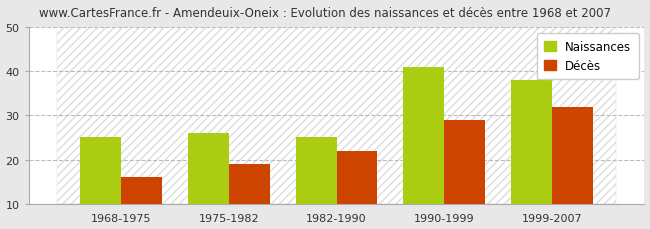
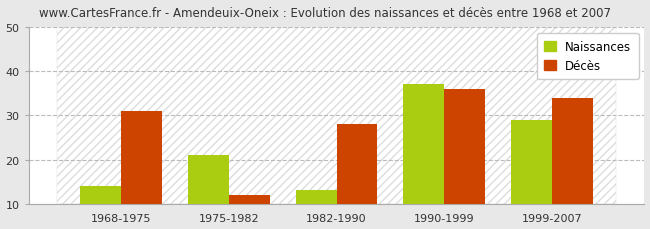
Naissances/1968-1975: 25 -> 14
Décès/1968-1975: 16 -> 31
Naissances/1975-1982: 26 -> 21
Décès/1975-1982: 19 -> 12
Naissances/1982-1990: 25 -> 13
Décès/1982-1990: 22 -> 28
Naissances/1990-1999: 41 -> 37
Décès/1990-1999: 29 -> 36
Naissances/1999-2007: 38 -> 29
Décès/1999-2007: 32 -> 34
